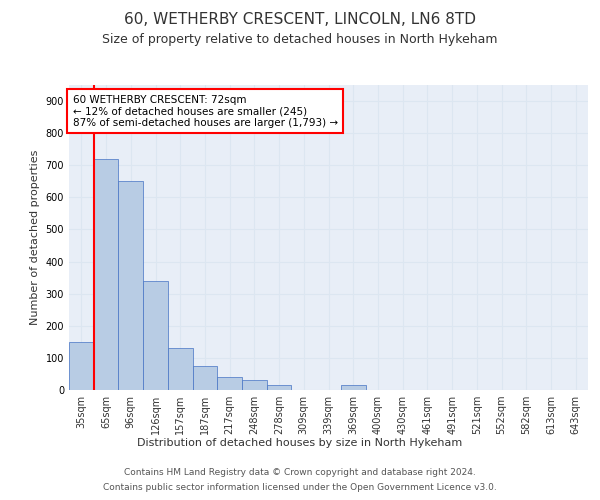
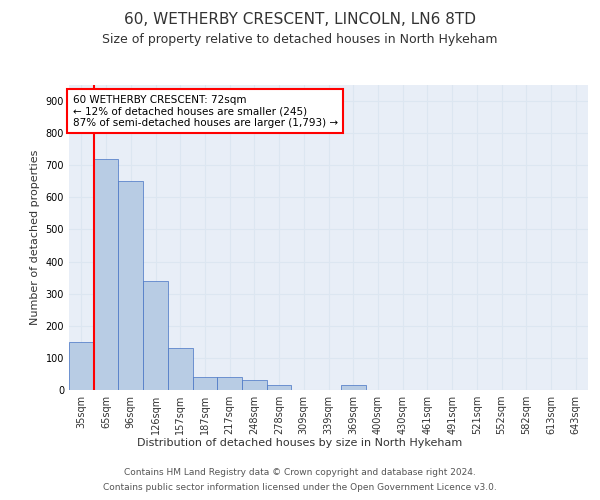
187sqm: 75 -> 40
